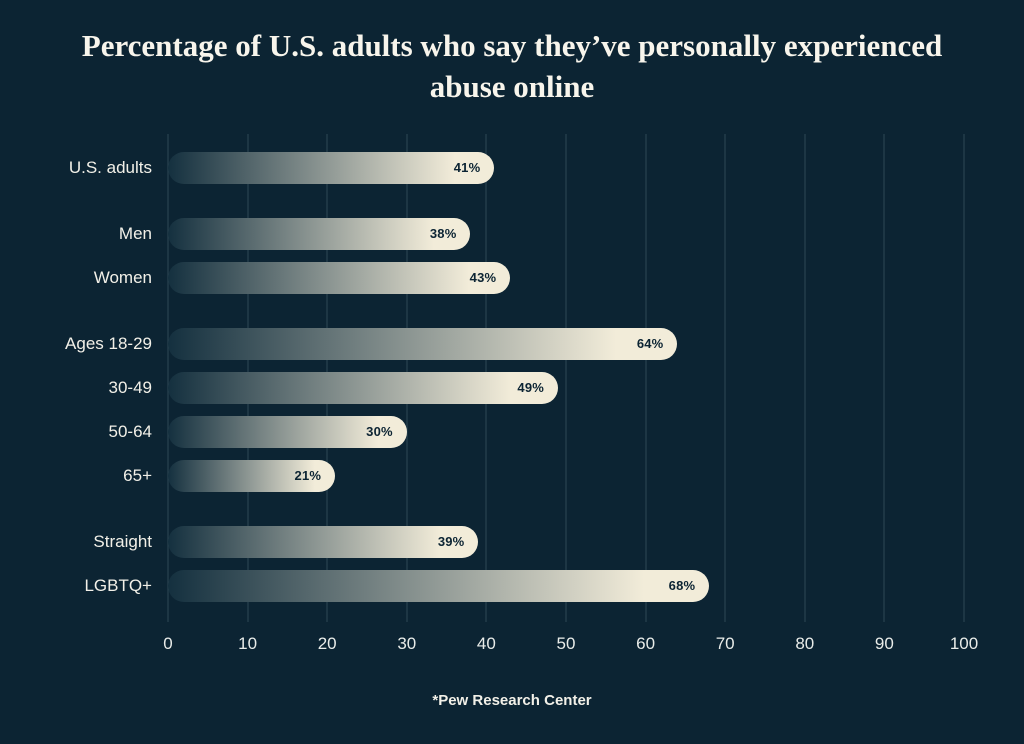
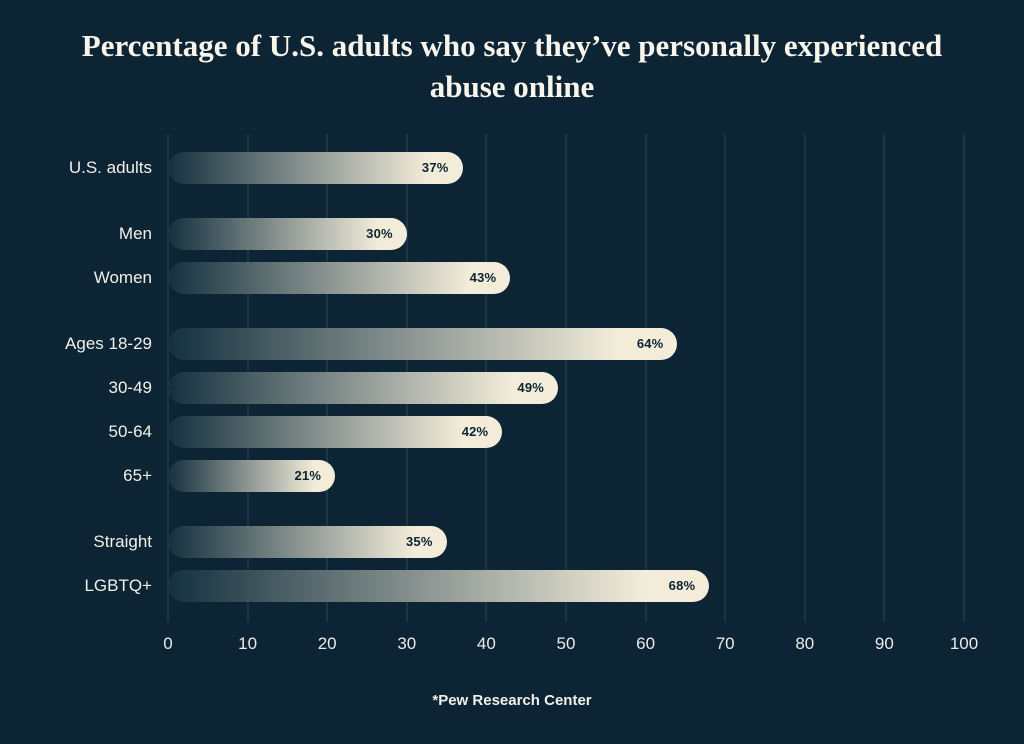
U.S. adults: 41% -> 37%
Men: 38% -> 30%
50-64: 30% -> 42%
Straight: 39% -> 35%
